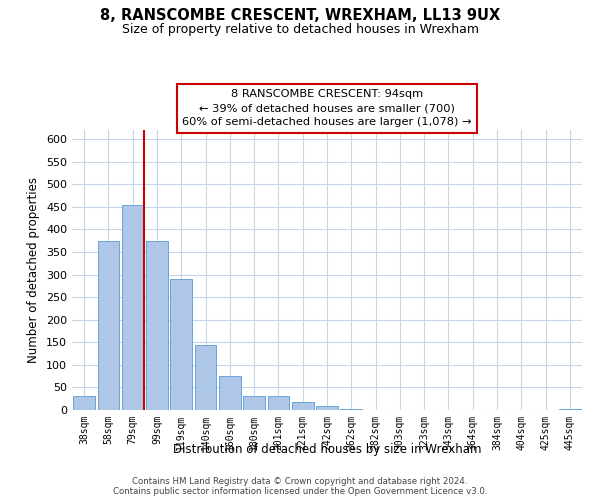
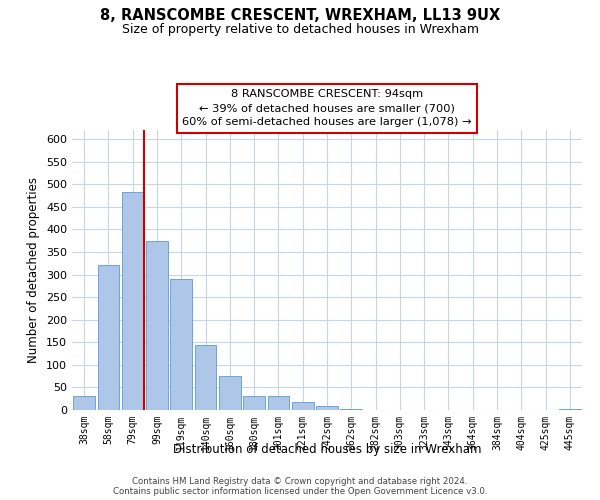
58sqm: 375 -> 322
79sqm: 455 -> 483
